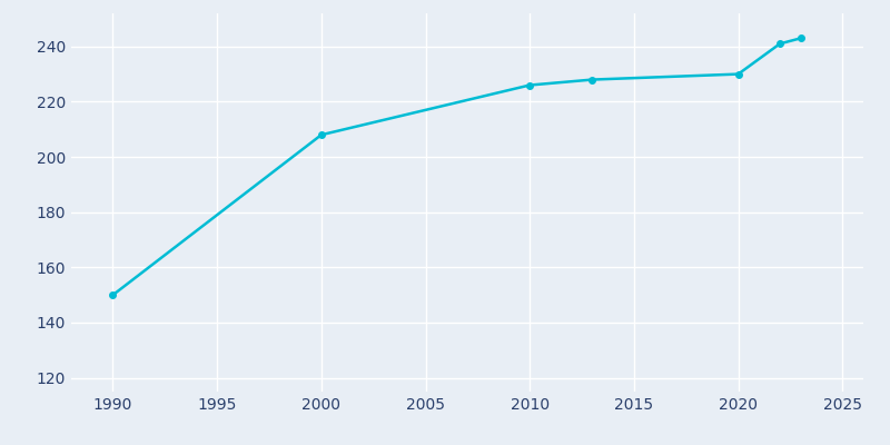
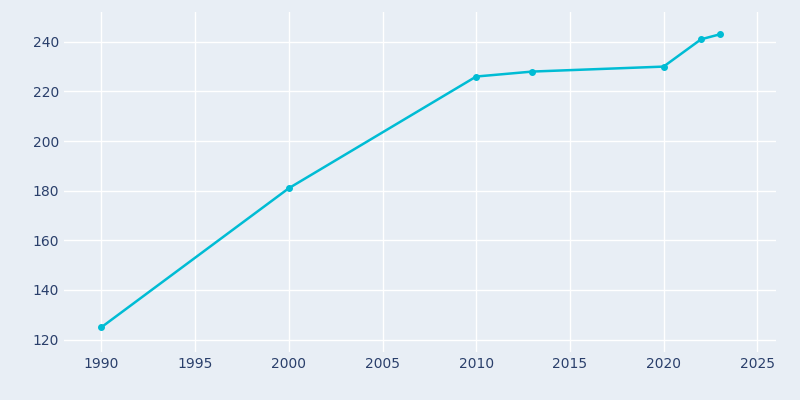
1990: 150 -> 125
2000: 208 -> 181
